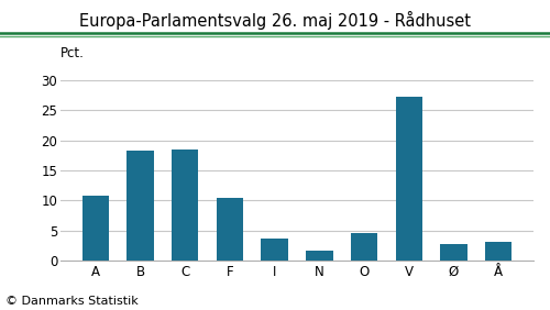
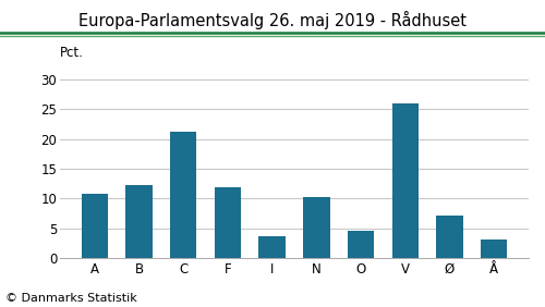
B: 18.3 -> 12.2
C: 18.5 -> 21.2
F: 10.5 -> 11.8
N: 1.7 -> 10.2
V: 27.2 -> 26.0
Ø: 2.7 -> 7.2
